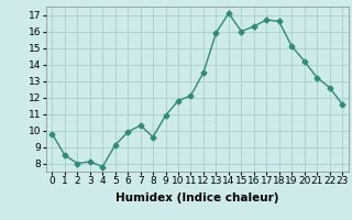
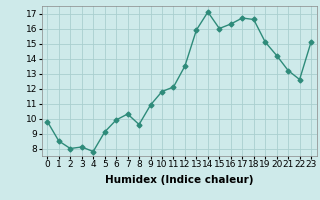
23: 11.6 -> 15.1
